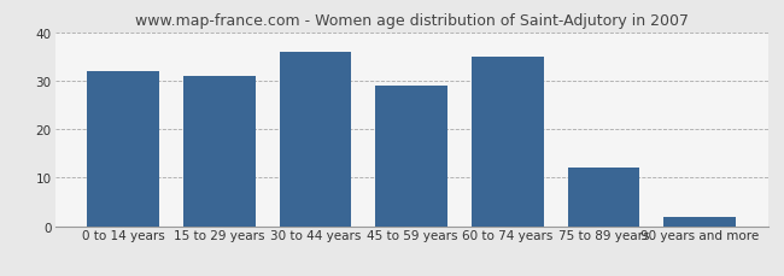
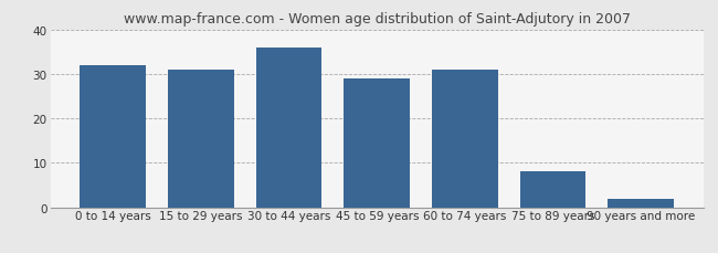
60 to 74 years: 35 -> 31
75 to 89 years: 12 -> 8
